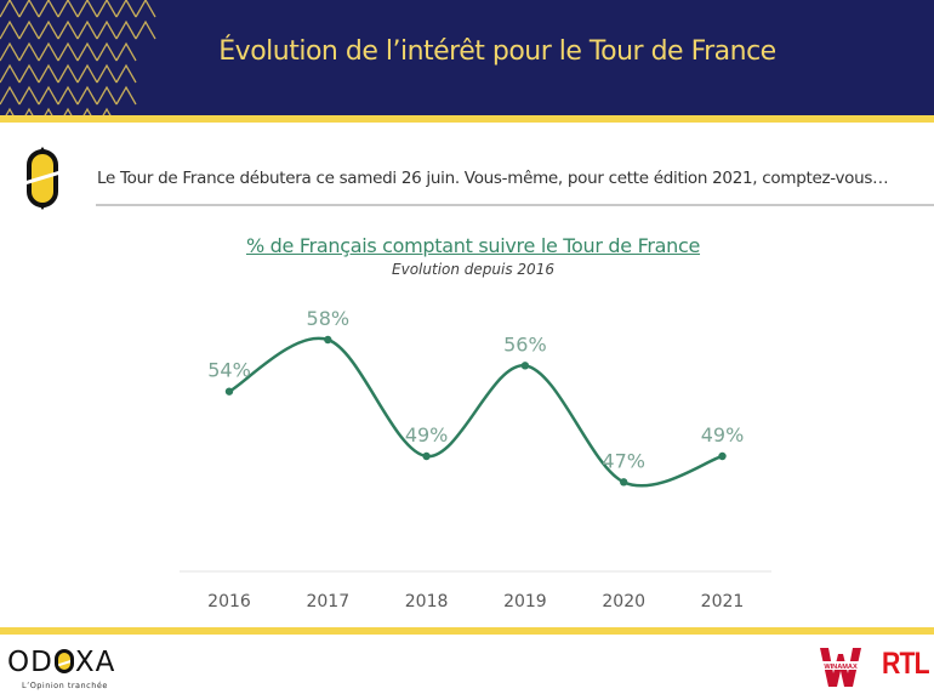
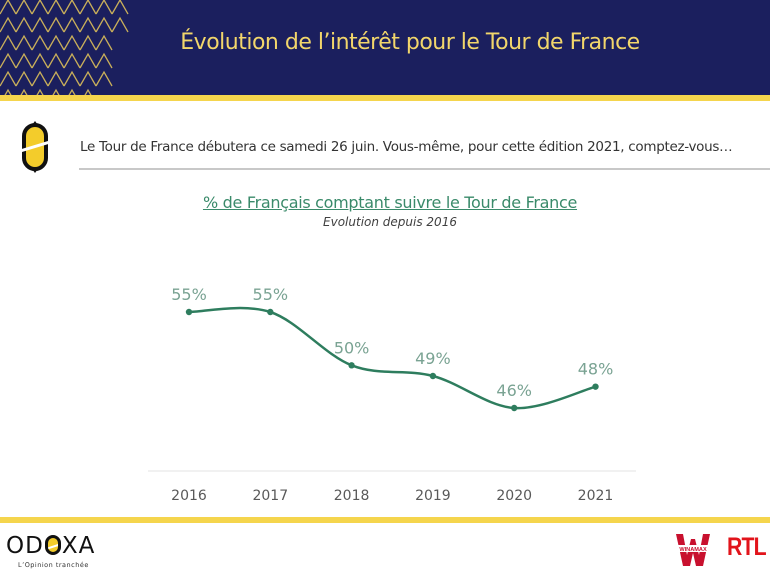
2016: 54% -> 55%
2017: 58% -> 55%
2018: 49% -> 50%
2019: 56% -> 49%
2020: 47% -> 46%
2021: 49% -> 48%
